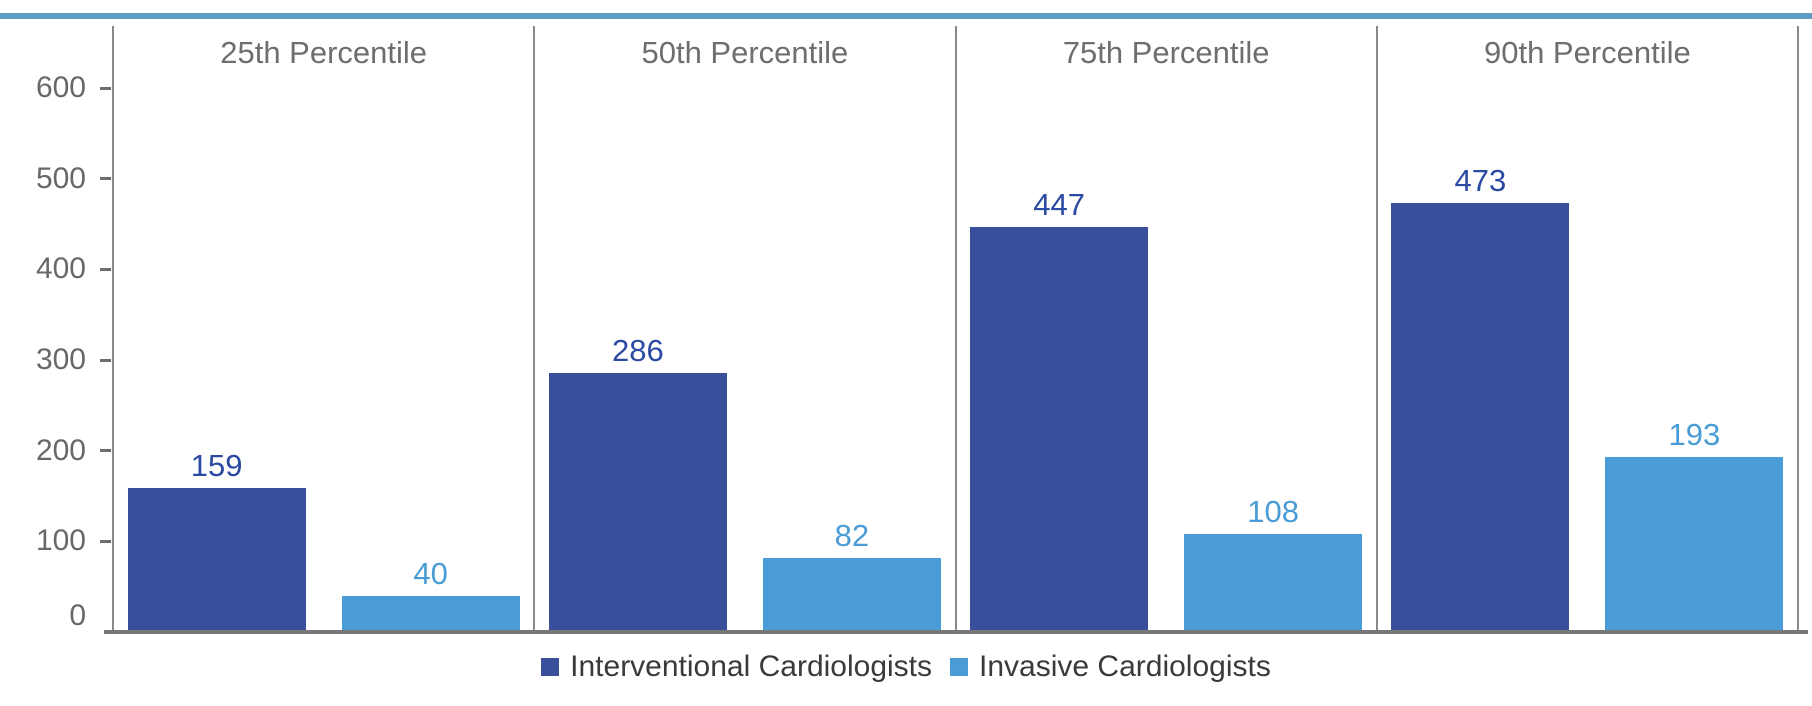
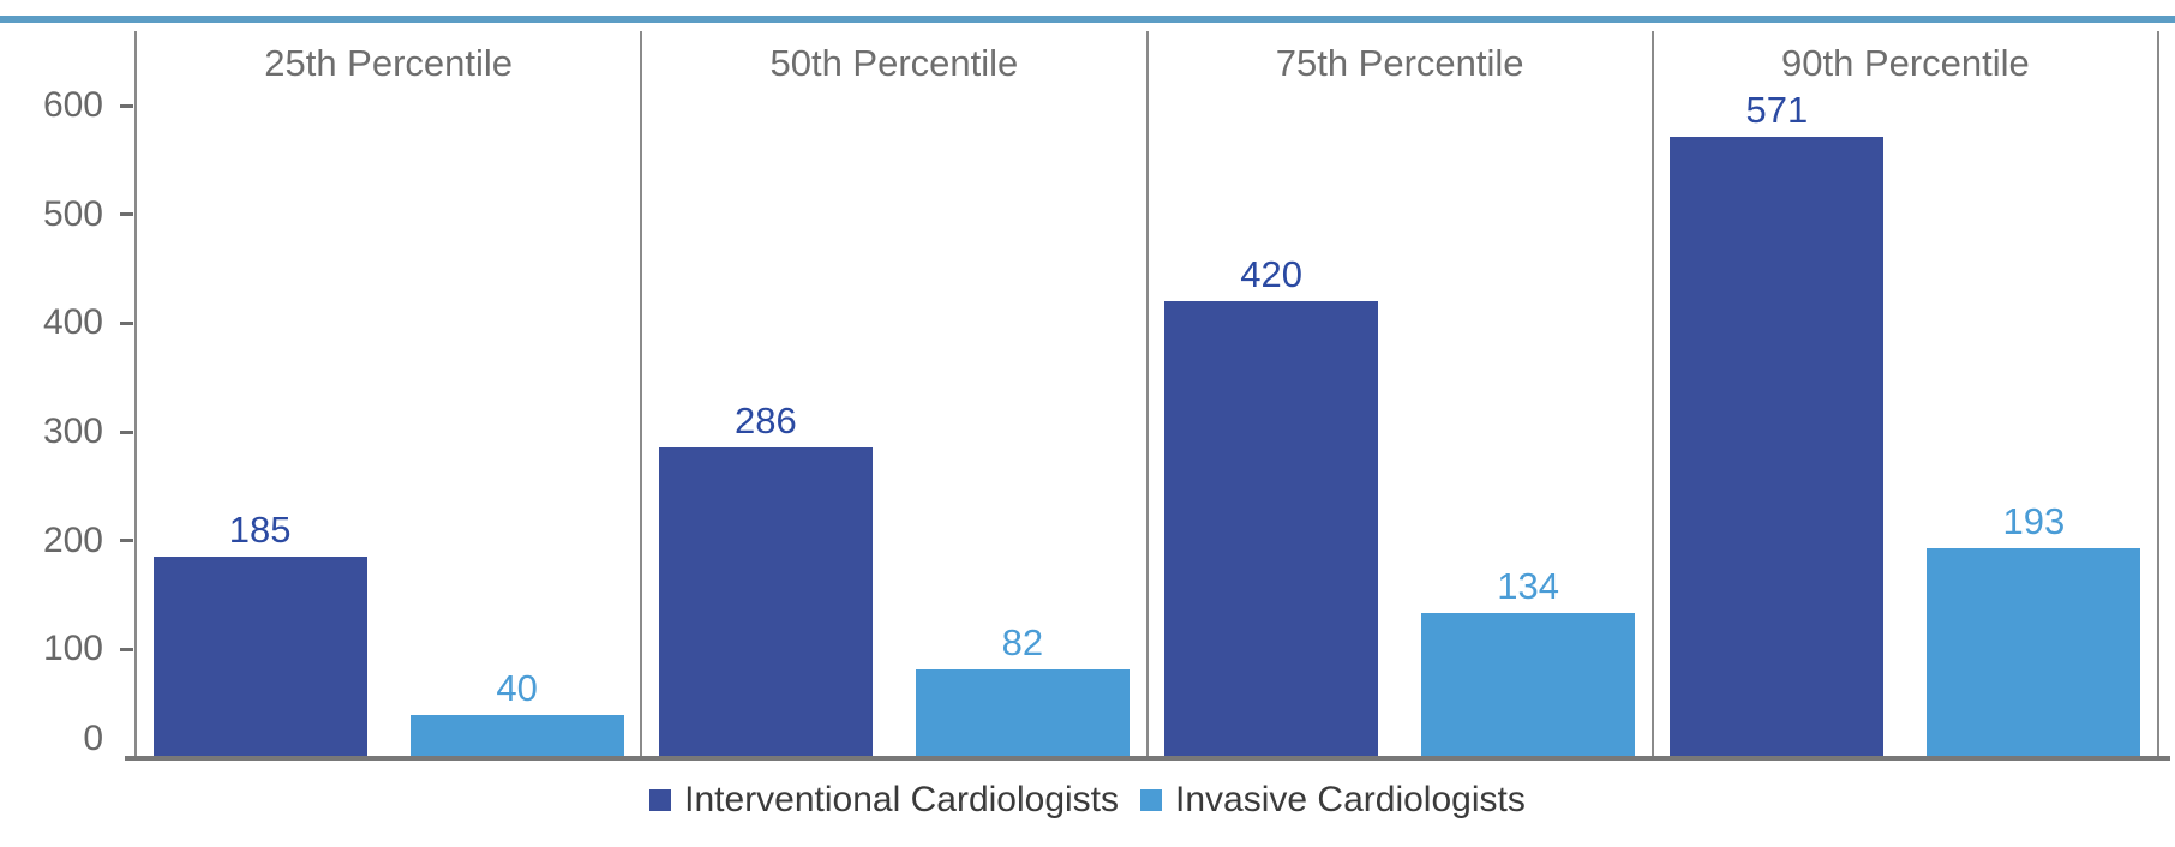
Interventional Cardiologists/25th Percentile: 159 -> 185
Interventional Cardiologists/75th Percentile: 447 -> 420
Invasive Cardiologists/75th Percentile: 108 -> 134
Interventional Cardiologists/90th Percentile: 473 -> 571
